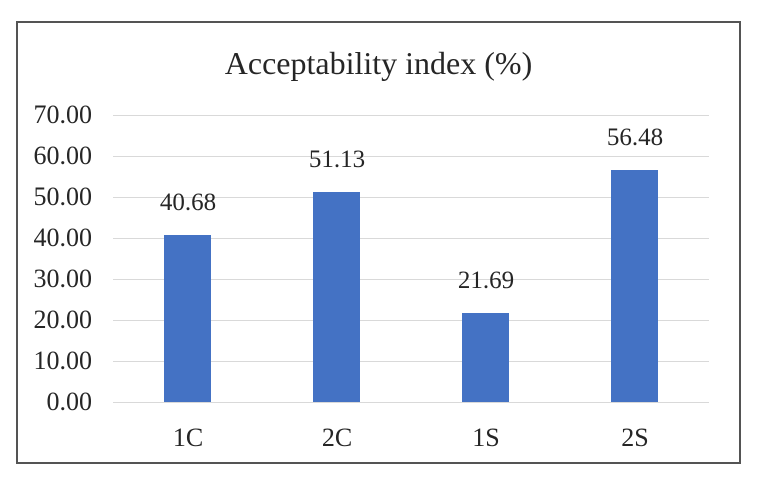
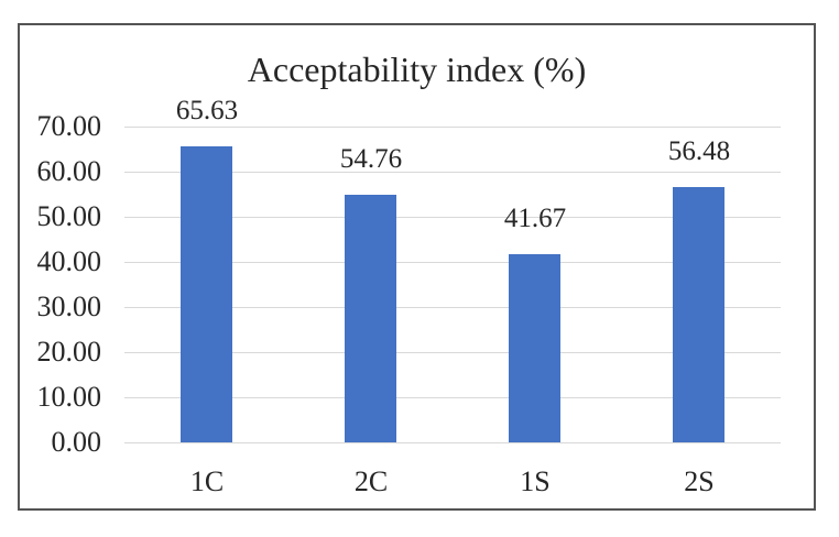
1C: 40.68 -> 65.63
2C: 51.13 -> 54.76
1S: 21.69 -> 41.67
